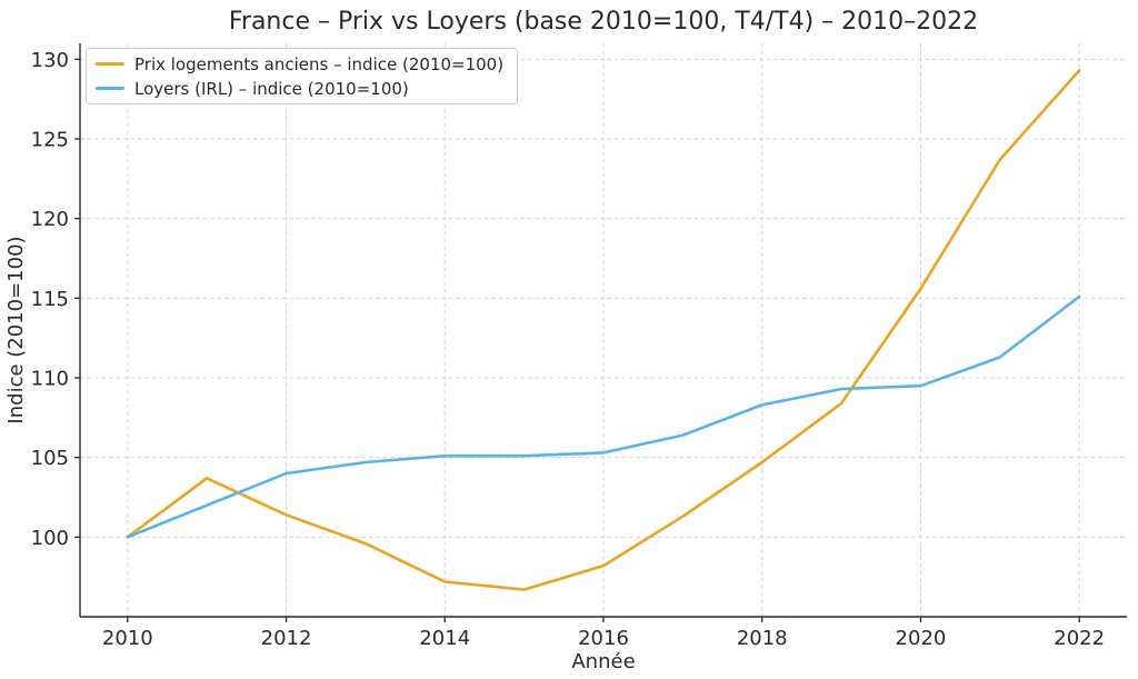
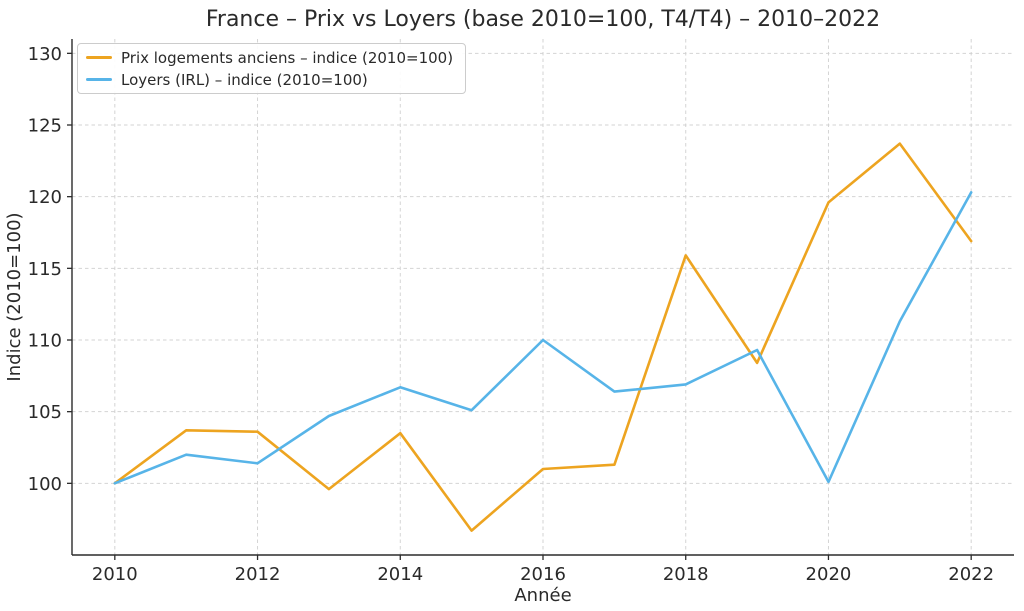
Prix logements anciens – indice (2010=100)/2012: 101.4 -> 103.6
Loyers (IRL) – indice (2010=100)/2012: 104.0 -> 101.4
Prix logements anciens – indice (2010=100)/2014: 97.2 -> 103.5
Loyers (IRL) – indice (2010=100)/2014: 105.1 -> 106.7
Prix logements anciens – indice (2010=100)/2016: 98.2 -> 101.0
Loyers (IRL) – indice (2010=100)/2016: 105.3 -> 110.0
Prix logements anciens – indice (2010=100)/2018: 104.7 -> 115.9
Loyers (IRL) – indice (2010=100)/2018: 108.3 -> 106.9
Prix logements anciens – indice (2010=100)/2020: 115.6 -> 119.6
Loyers (IRL) – indice (2010=100)/2020: 109.5 -> 100.1
Prix logements anciens – indice (2010=100)/2022: 129.3 -> 116.9
Loyers (IRL) – indice (2010=100)/2022: 115.1 -> 120.3
